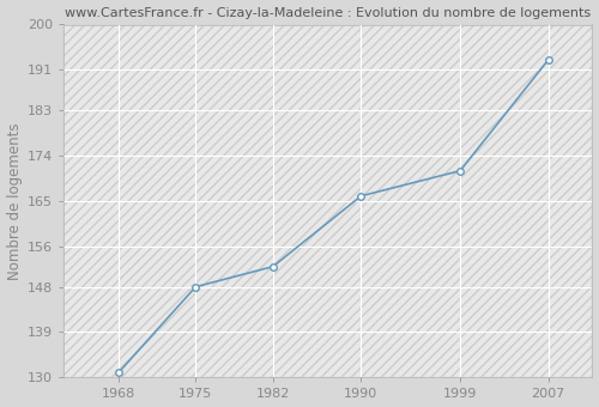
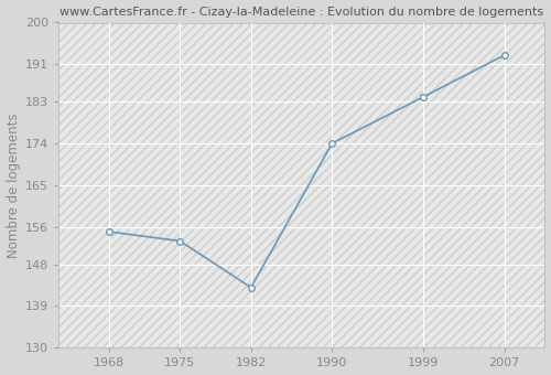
1968: 131 -> 155
1975: 148 -> 153
1982: 152 -> 143
1990: 166 -> 174
1999: 171 -> 184
